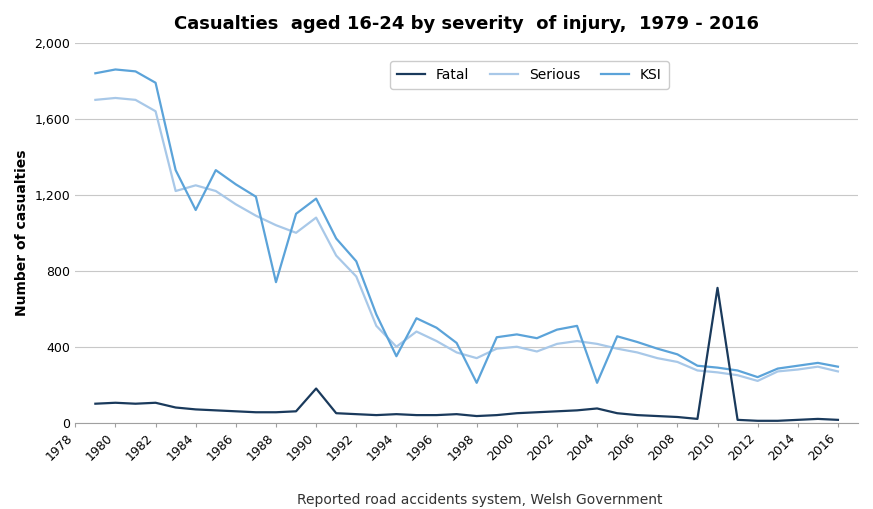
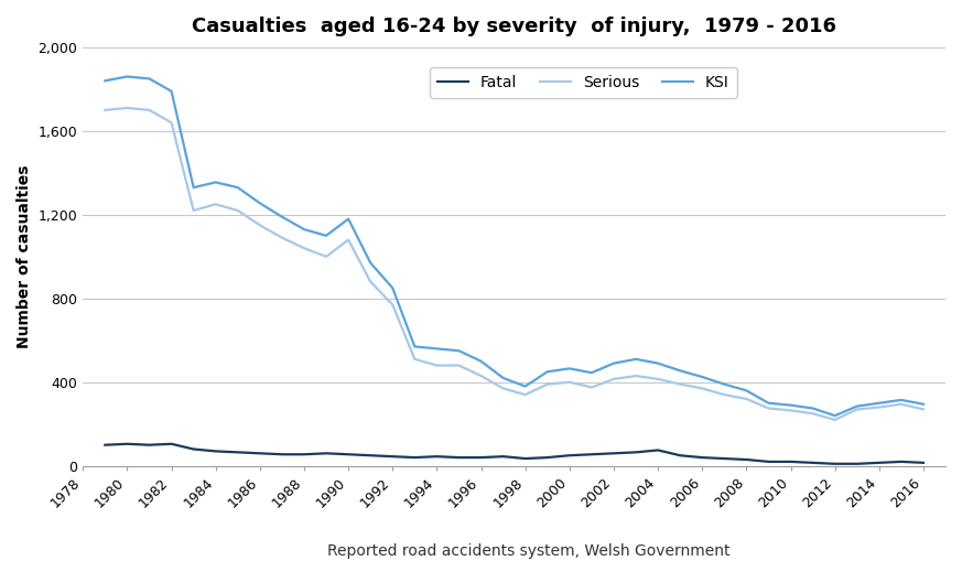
KSI/1984: 1,120 -> 1,360
KSI/1988: 740 -> 1,130
Fatal/1990: 180 -> 60
Serious/1994: 400 -> 480
KSI/1994: 350 -> 560
KSI/1998: 210 -> 380
KSI/2004: 210 -> 490
Fatal/2010: 710 -> 20
